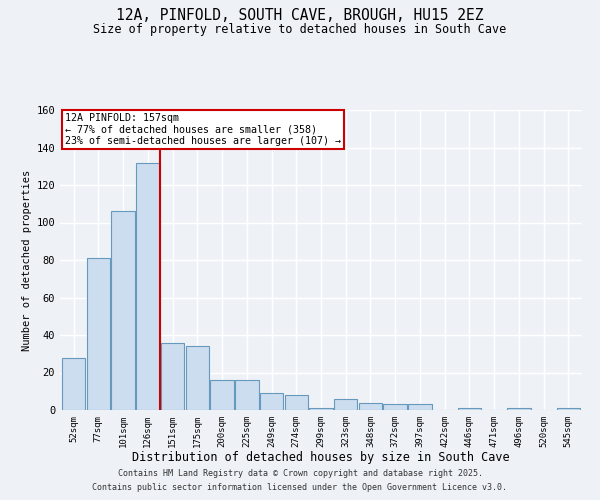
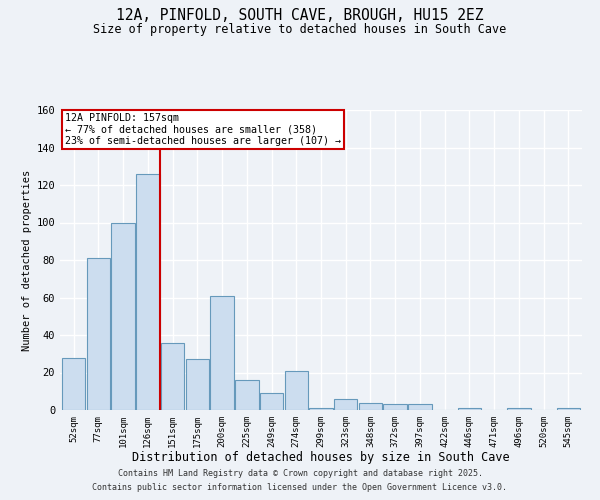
101sqm: 106 -> 100
126sqm: 132 -> 126
175sqm: 34 -> 27
200sqm: 16 -> 61
274sqm: 8 -> 21
